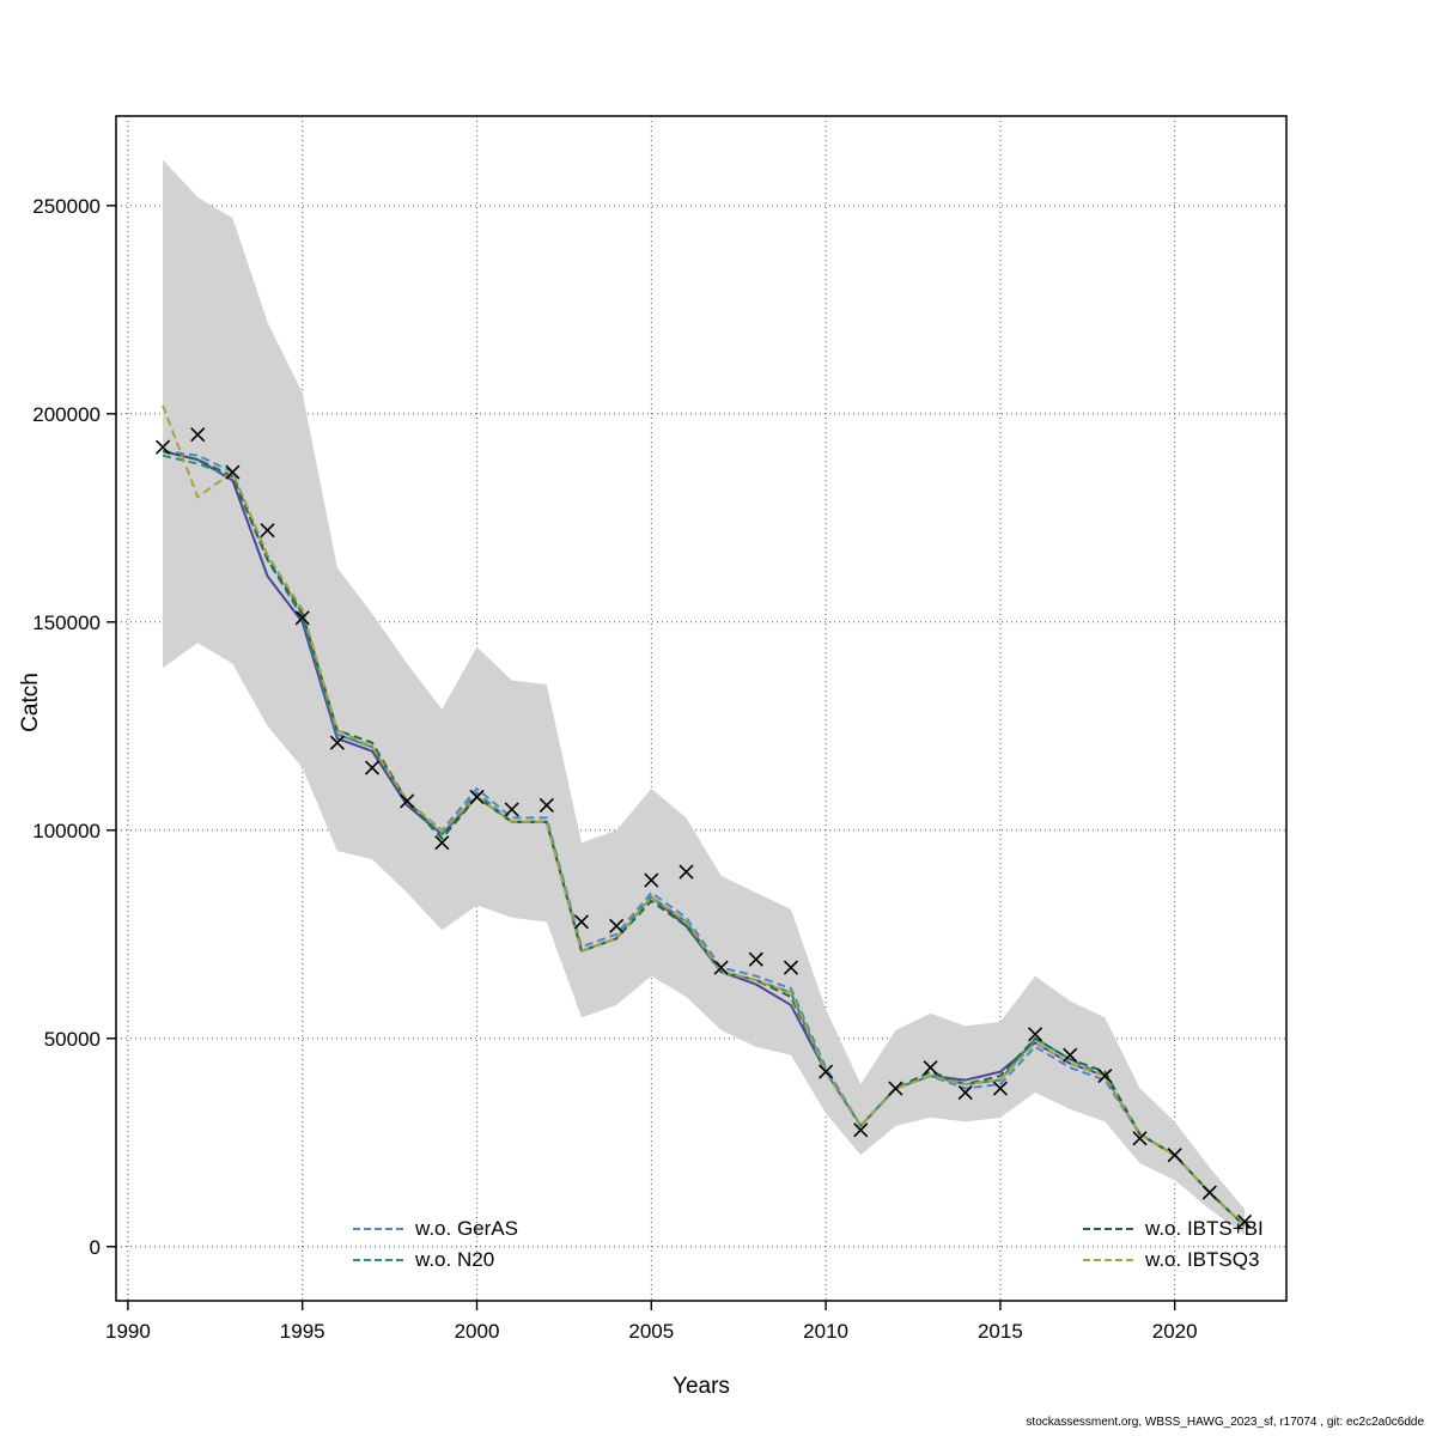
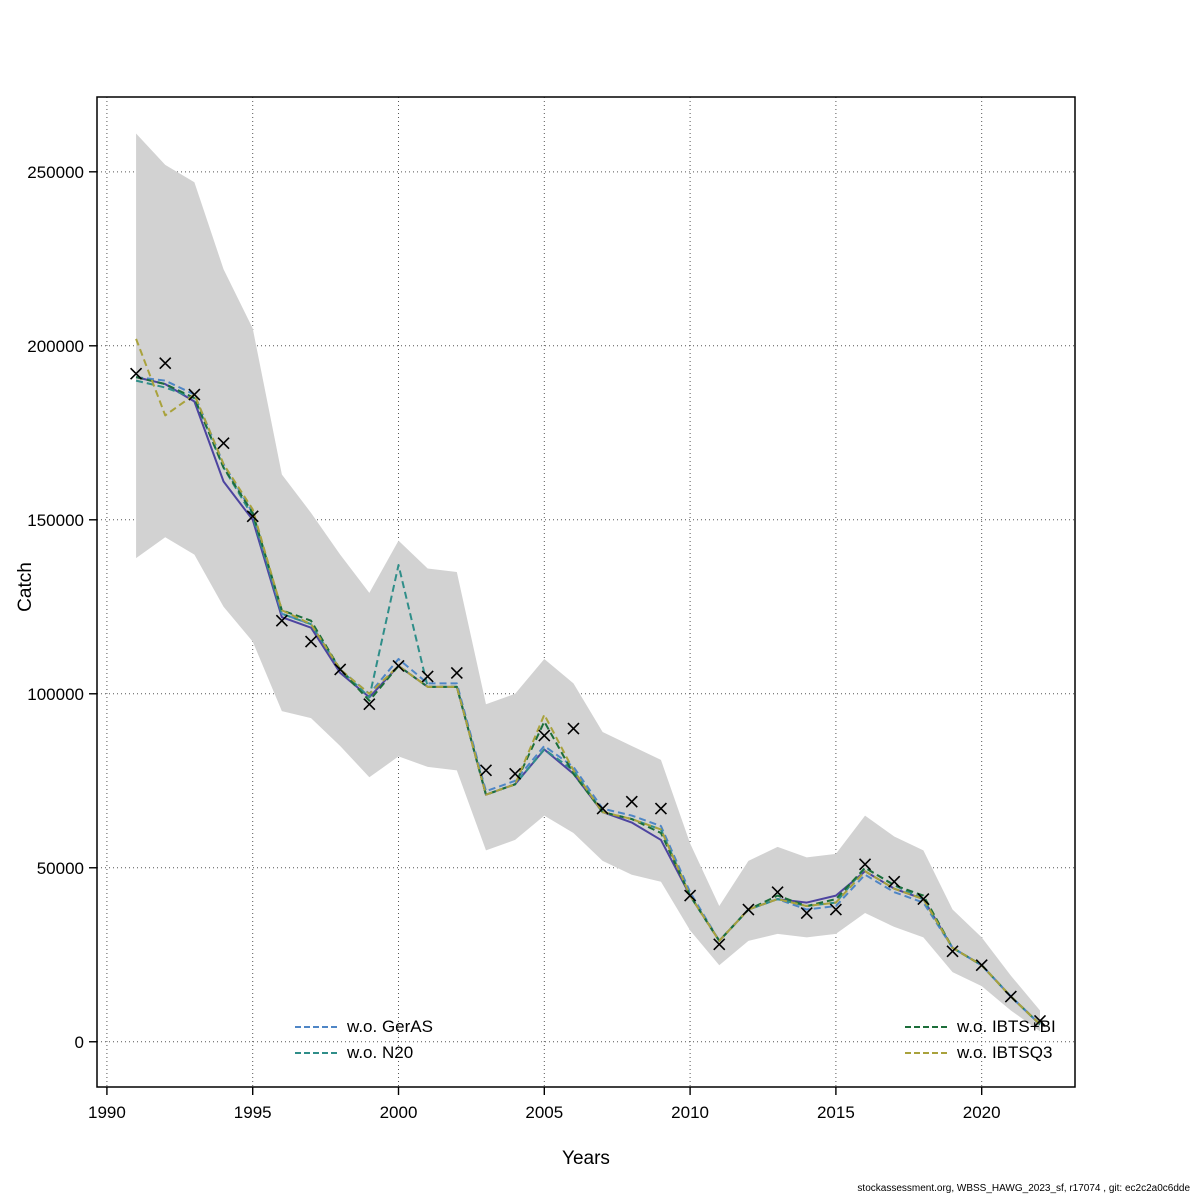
w.o. N20/2000: 109000 -> 137000
w.o. IBTS+BI/2005: 83000 -> 92000
w.o. IBTSQ3/2005: 84000 -> 94000
